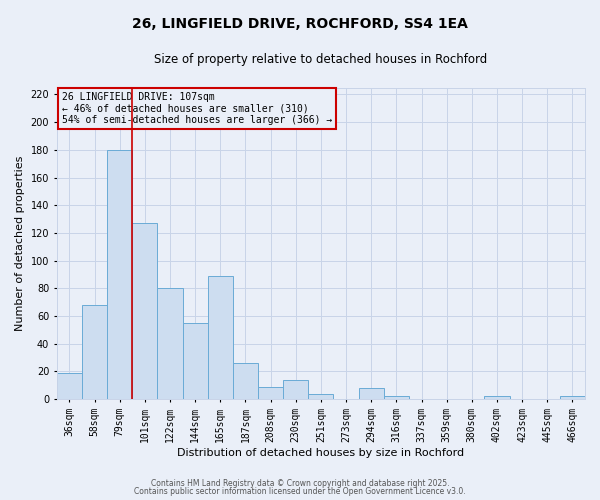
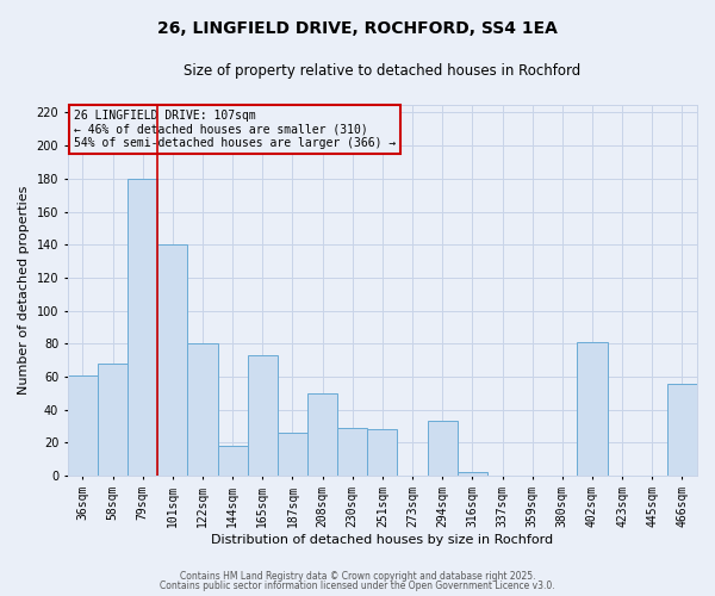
36sqm: 19 -> 61
101sqm: 127 -> 140
144sqm: 55 -> 18
165sqm: 89 -> 73
208sqm: 9 -> 50
230sqm: 14 -> 29
251sqm: 4 -> 28
294sqm: 8 -> 33
402sqm: 2 -> 81
466sqm: 2 -> 56
